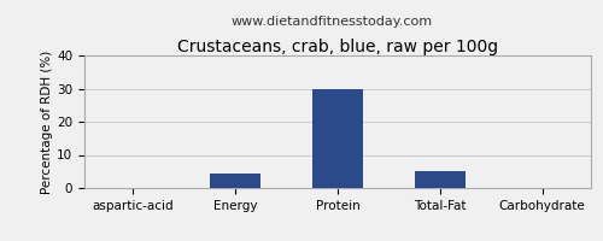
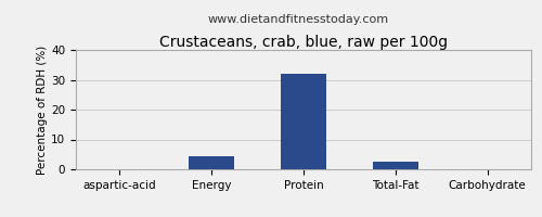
Protein: 30.0 -> 32.0
Total-Fat: 5.0 -> 2.5
